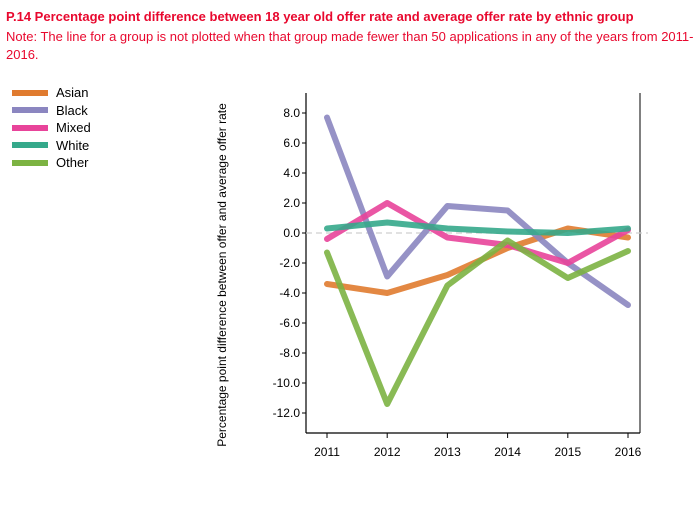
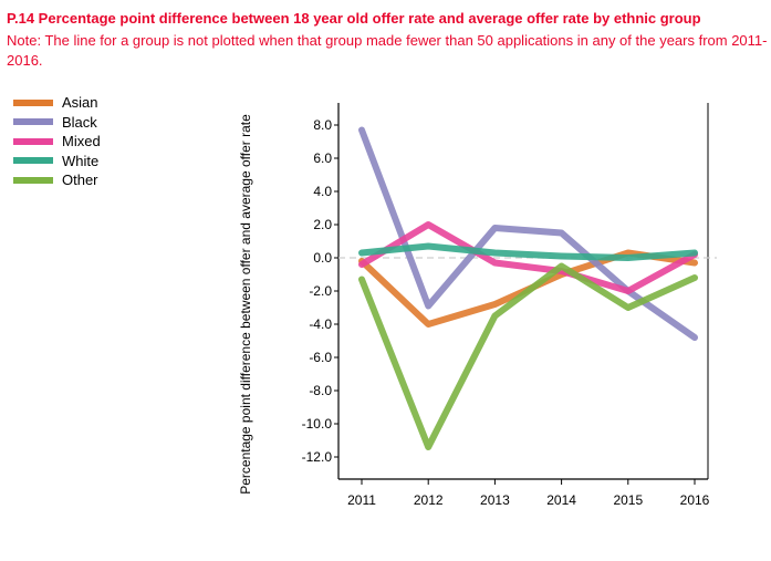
Asian/2011: -3.4 -> -0.2
